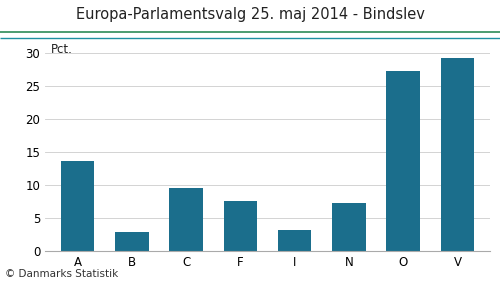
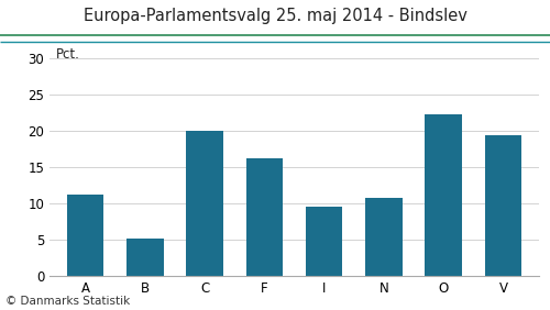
A: 13.6 -> 11.2
B: 2.8 -> 5.2
C: 9.5 -> 20.0
F: 7.5 -> 16.2
I: 3.2 -> 9.6
N: 7.2 -> 10.8
O: 27.2 -> 22.2
V: 29.2 -> 19.4
